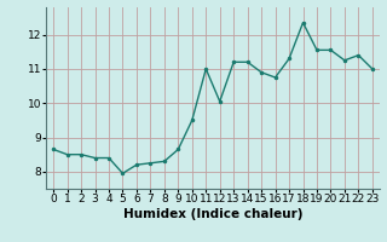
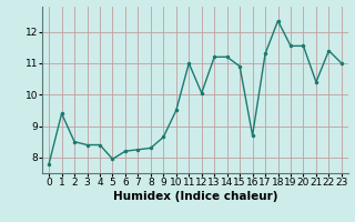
0: 8.65 -> 7.80
1: 8.50 -> 9.40
16: 10.75 -> 8.70
21: 11.25 -> 10.40
